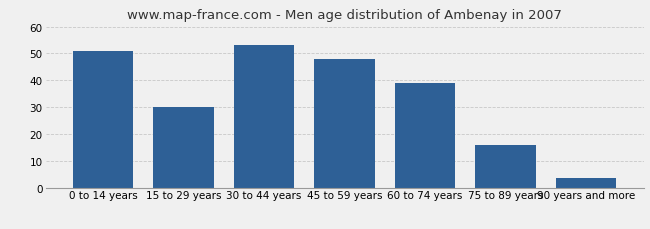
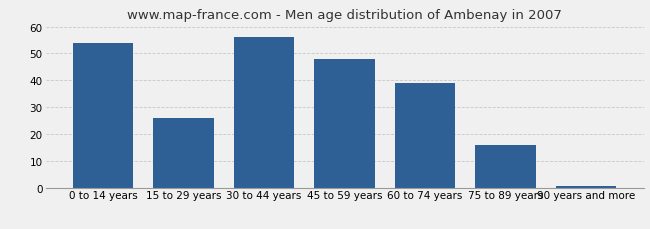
0 to 14 years: 51.0 -> 54.0
15 to 29 years: 30.0 -> 26.0
30 to 44 years: 53.0 -> 56.0
90 years and more: 3.5 -> 0.5
